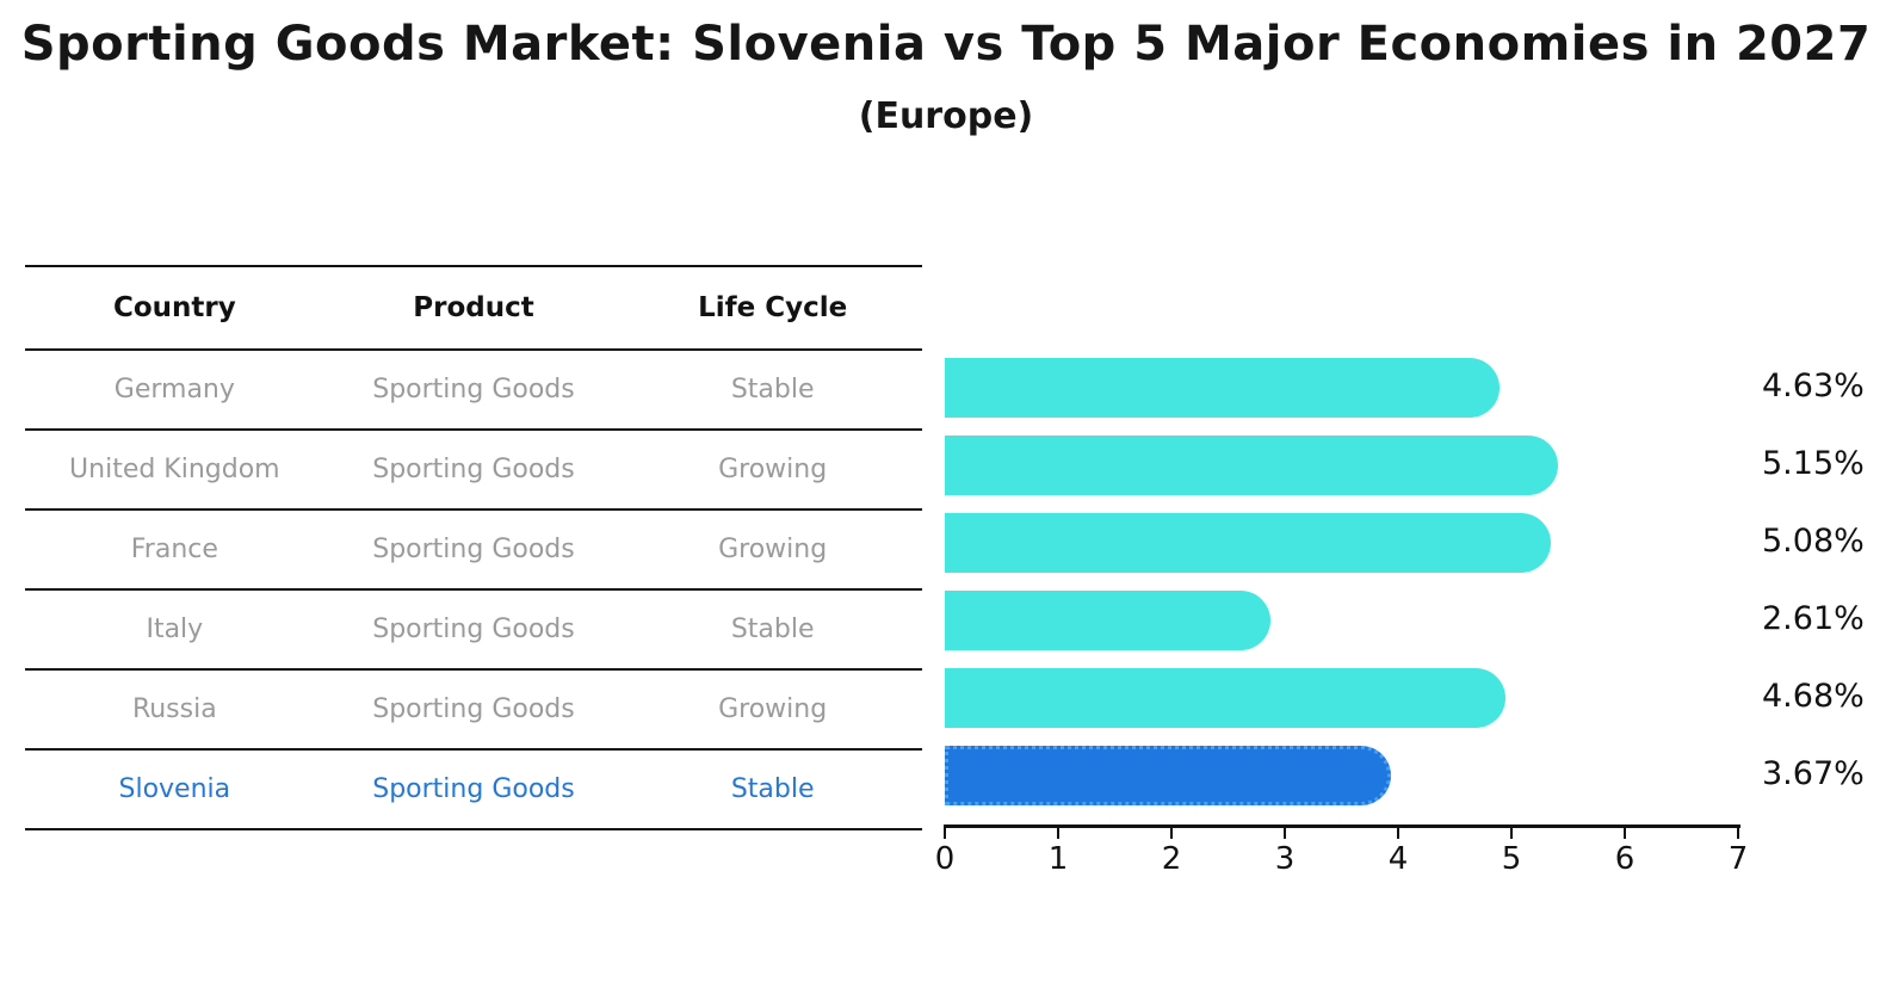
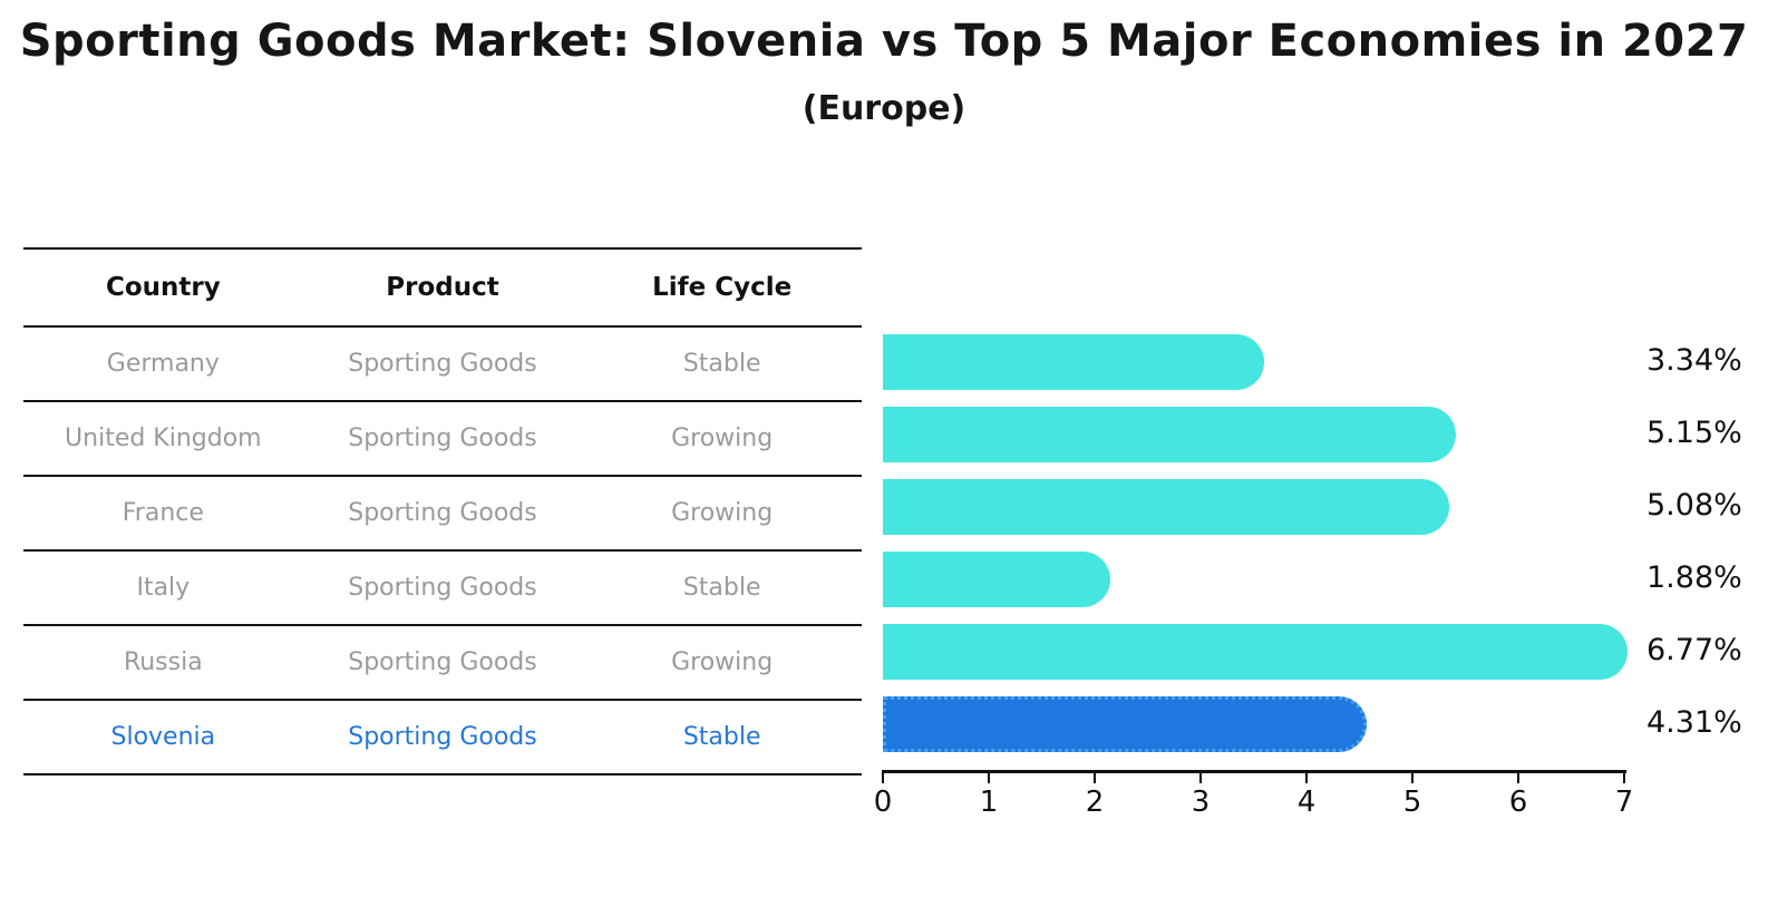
Germany: 4.63% -> 3.34%
Italy: 2.61% -> 1.88%
Russia: 4.68% -> 6.77%
Slovenia: 3.67% -> 4.31%
